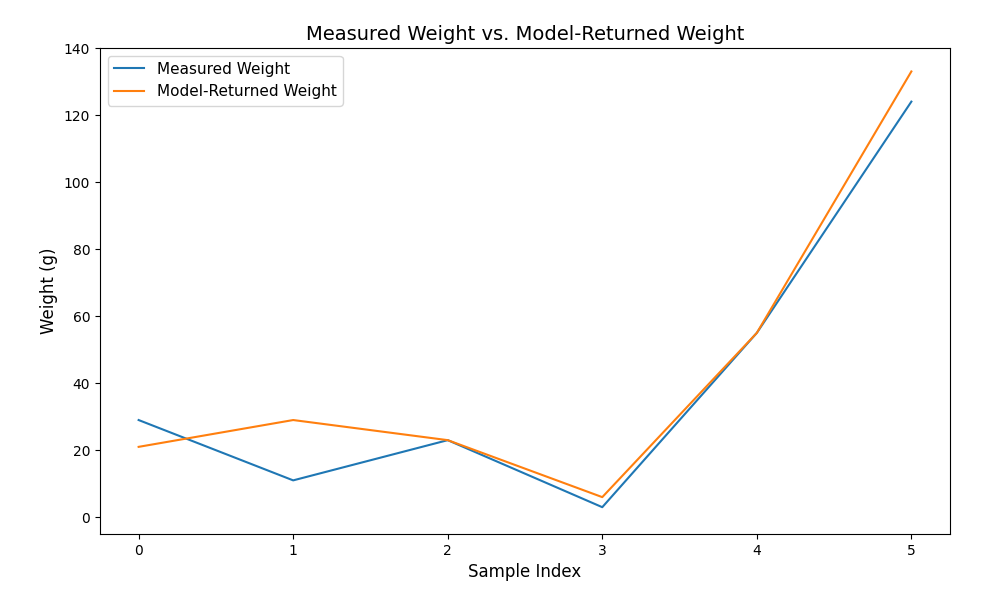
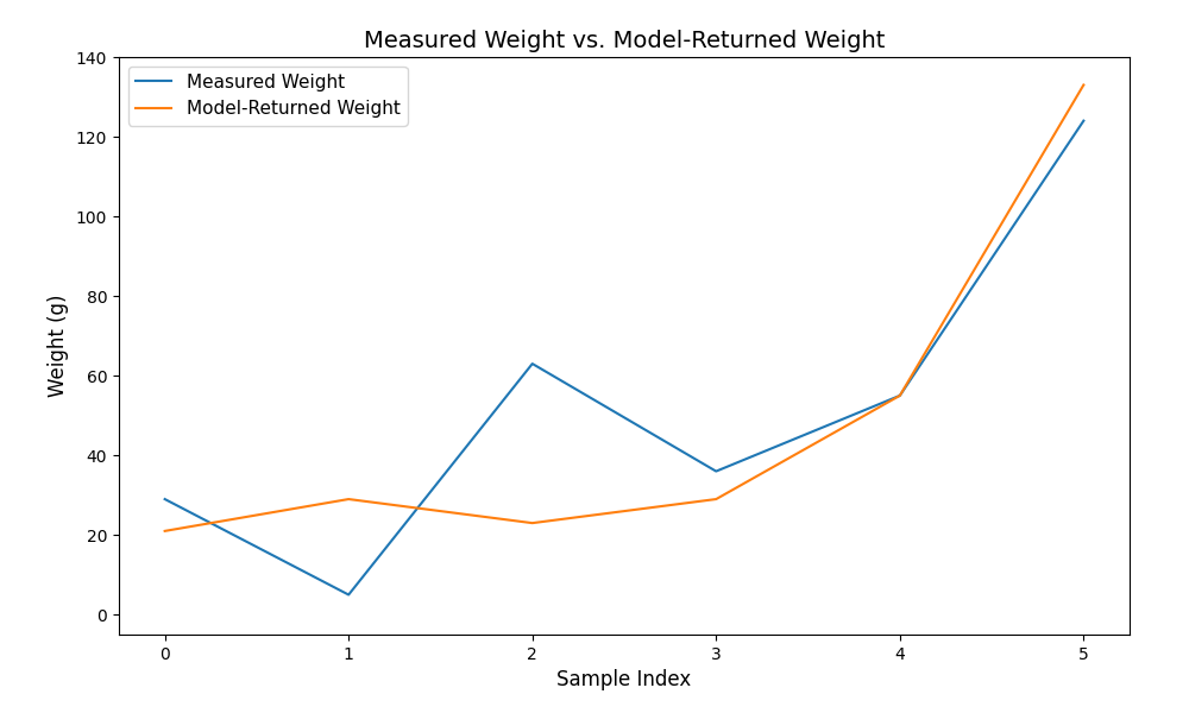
Measured Weight/1: 11 -> 5
Measured Weight/2: 23 -> 63
Measured Weight/3: 3 -> 36
Model-Returned Weight/3: 6 -> 29
